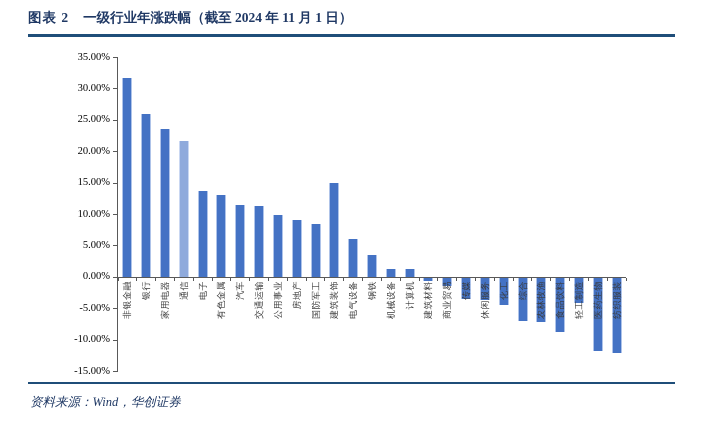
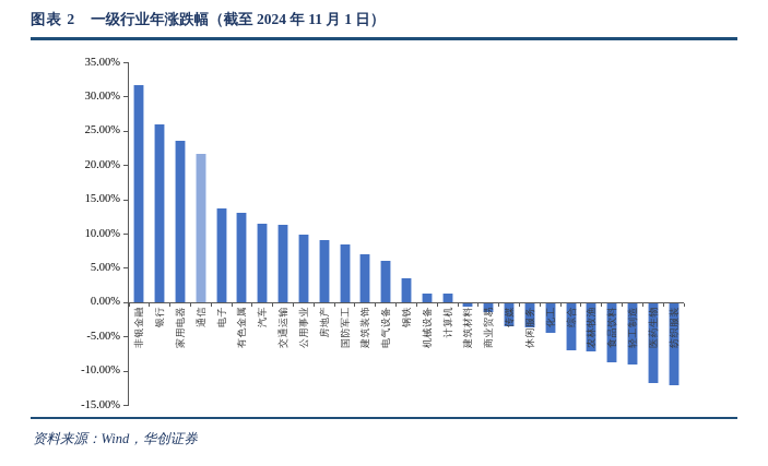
建筑装饰: 15% -> 7%
轻工制造: -4% -> -9%
